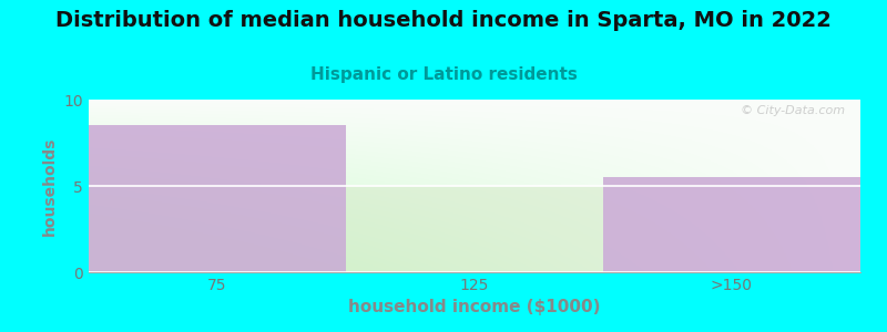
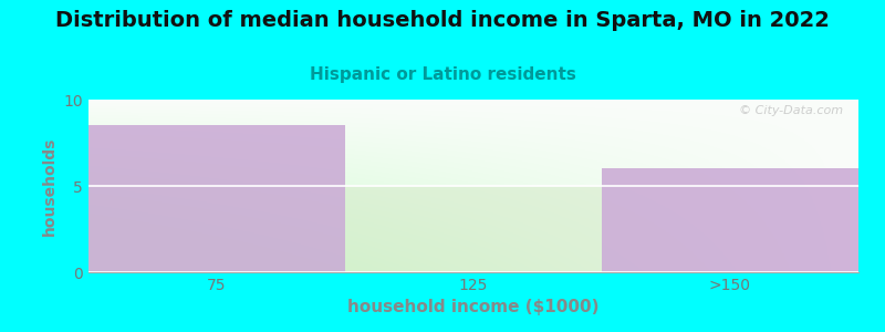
>150: 5.5 -> 6.0
